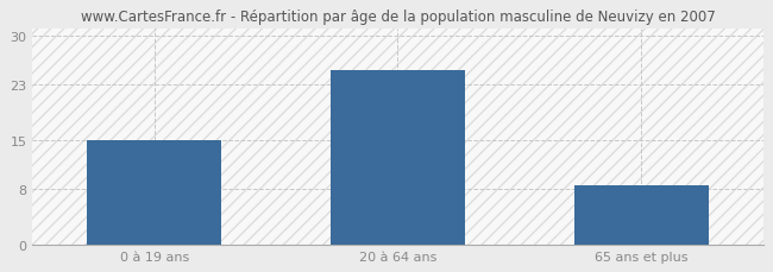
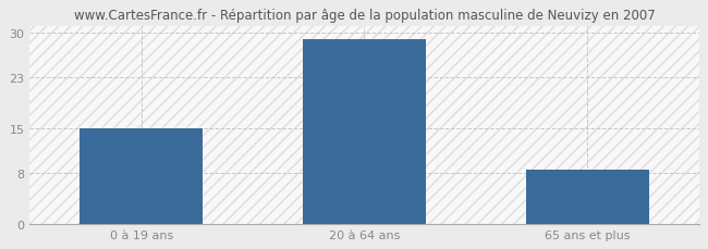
20 à 64 ans: 25.0 -> 29.0
